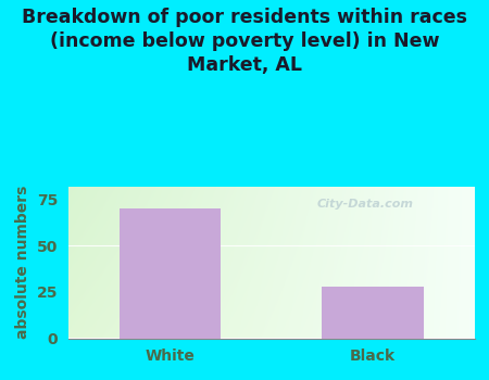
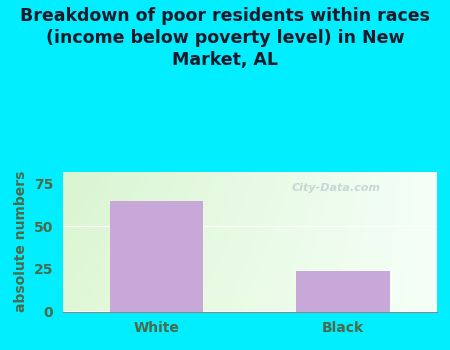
White: 70 -> 65
Black: 28 -> 24
